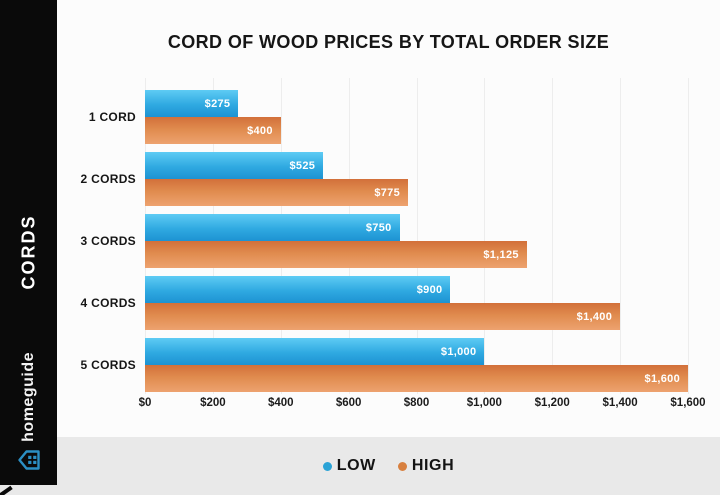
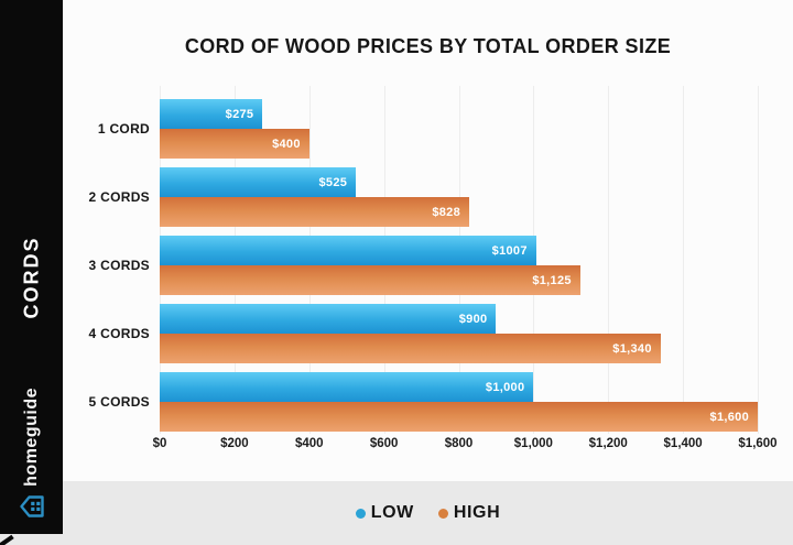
HIGH/2 CORDS: $775 -> $828
LOW/3 CORDS: $750 -> $1007
HIGH/4 CORDS: $1,400 -> $1,340
